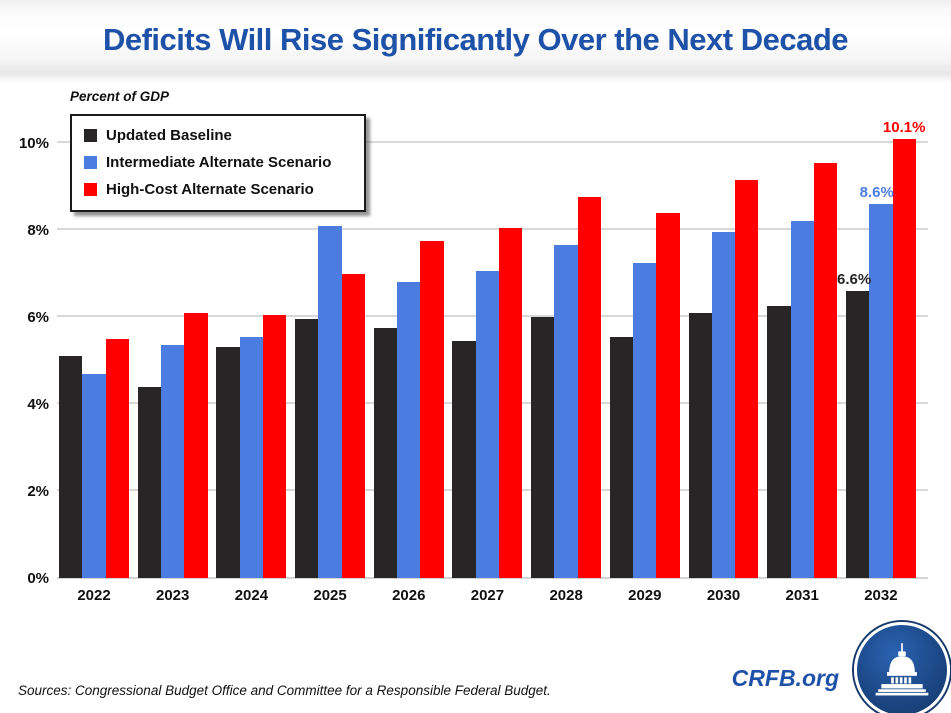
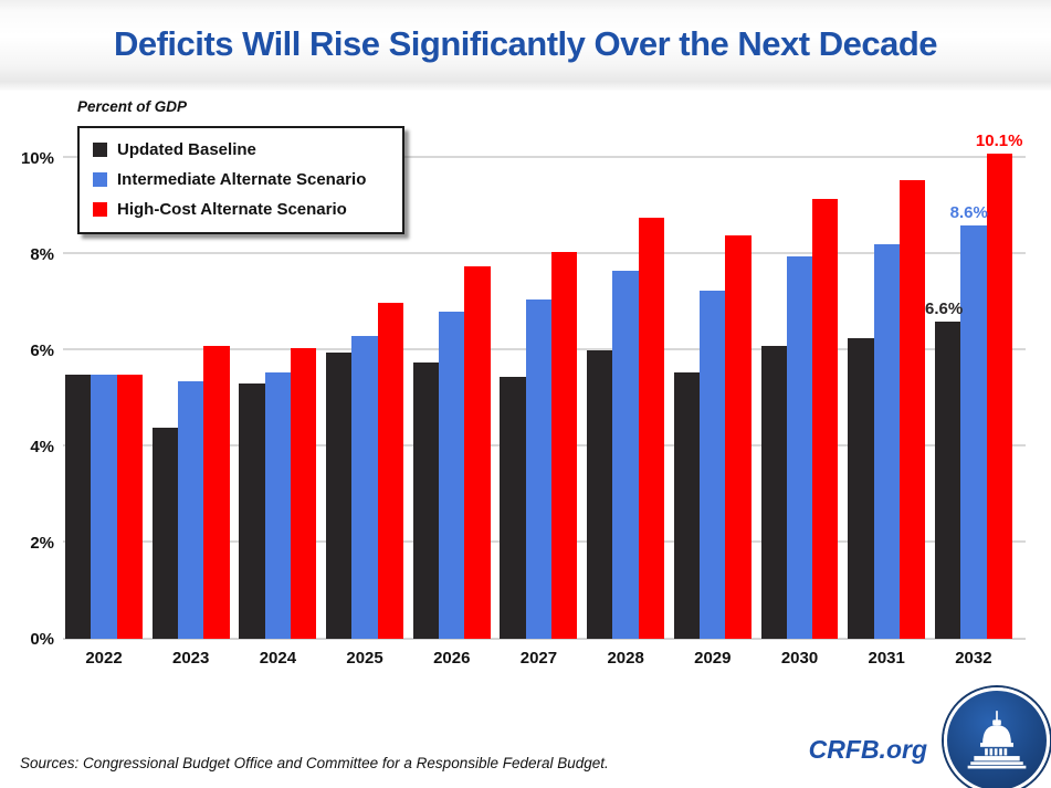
Updated Baseline/2022: 5.1% -> 5.5%
Intermediate Alternate Scenario/2022: 4.7% -> 5.5%
Intermediate Alternate Scenario/2025: 8.1% -> 6.3%
